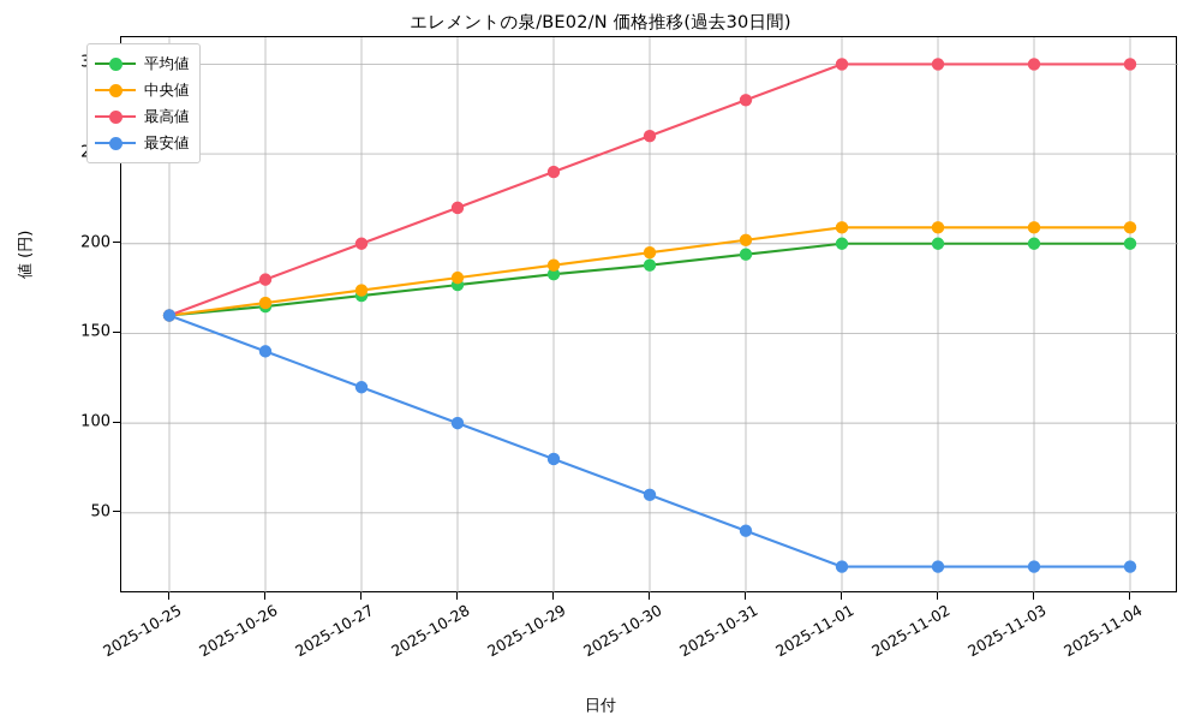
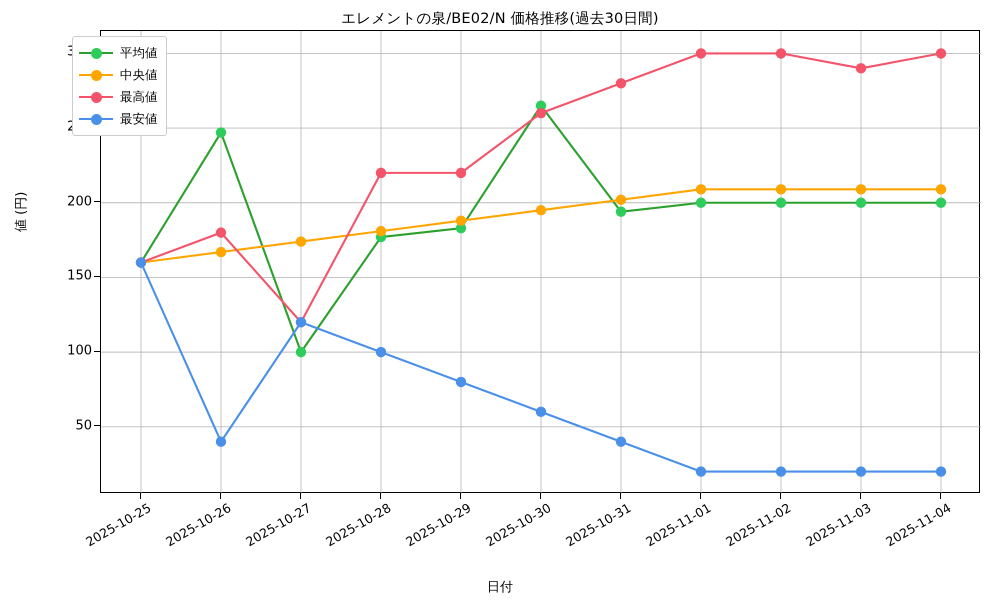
平均値/2025-10-26: 165 -> 247
最安値/2025-10-26: 140 -> 40
平均値/2025-10-27: 171 -> 100
最高値/2025-10-27: 200 -> 120
最高値/2025-10-29: 240 -> 220
平均値/2025-10-30: 188 -> 265
最高値/2025-11-03: 300 -> 290
